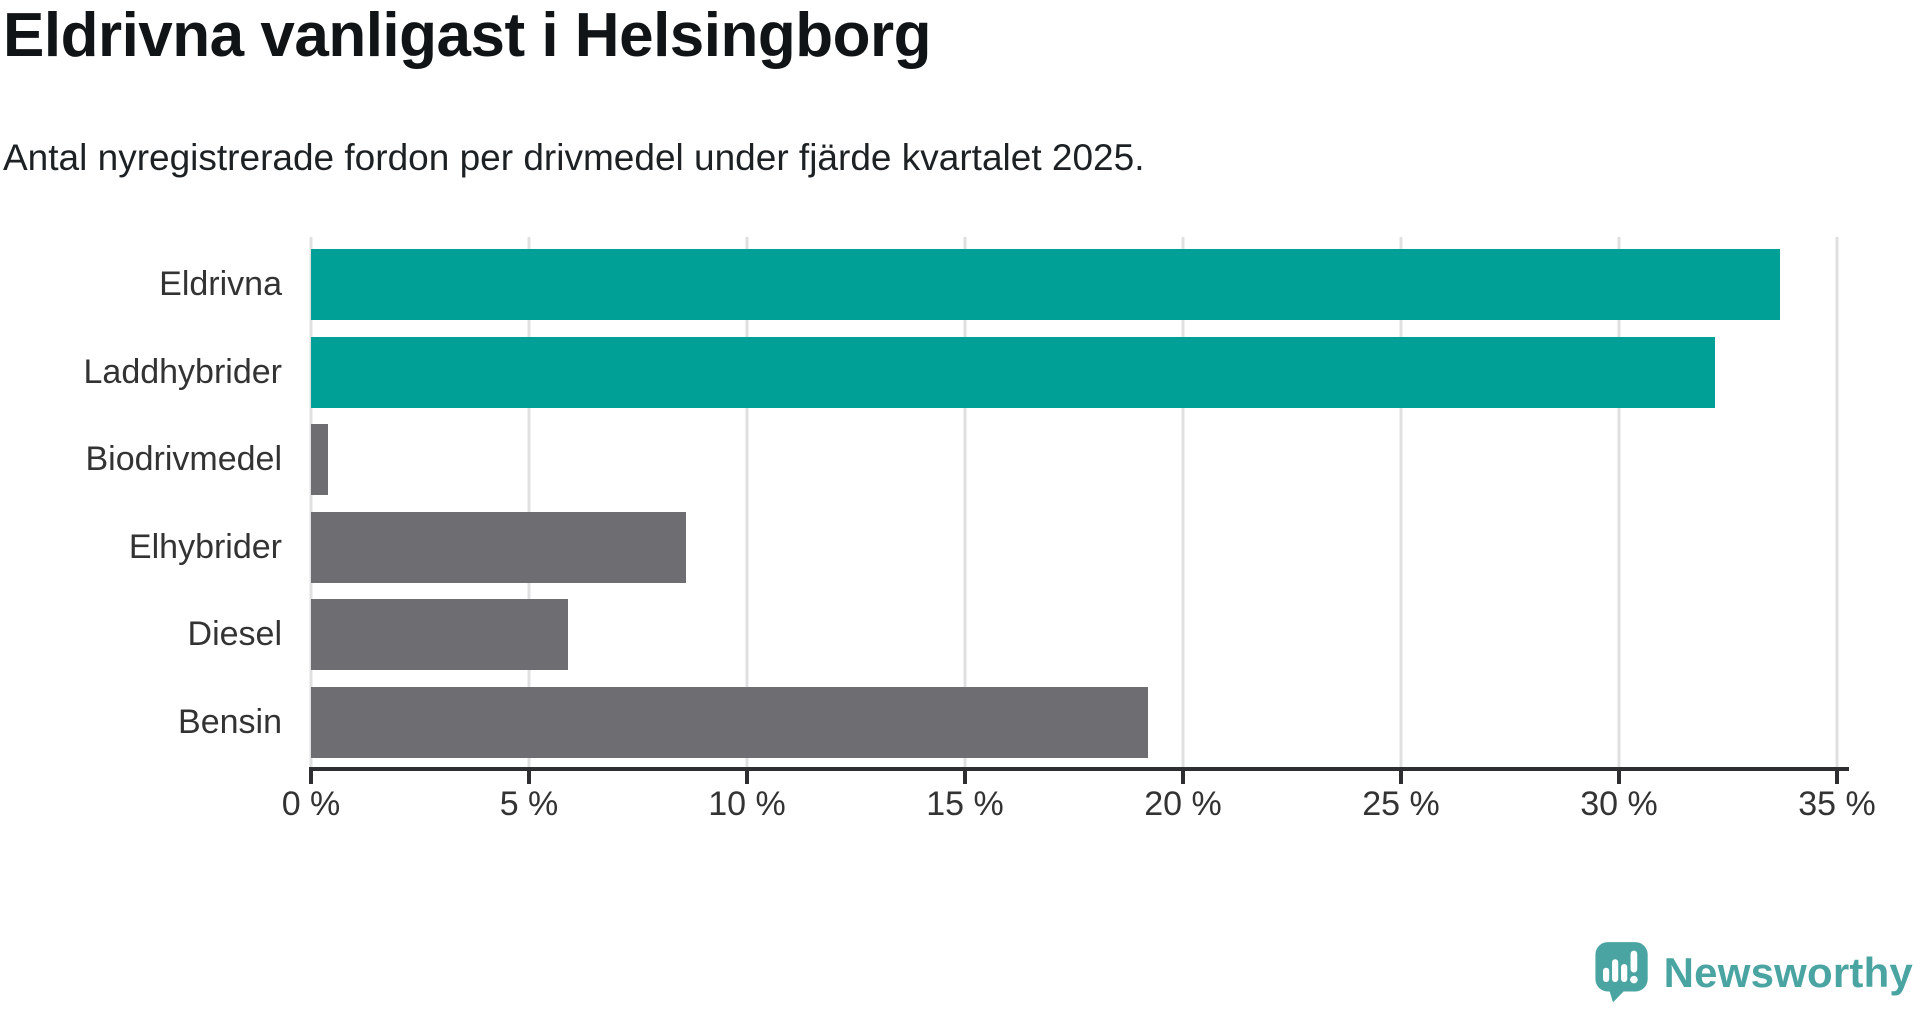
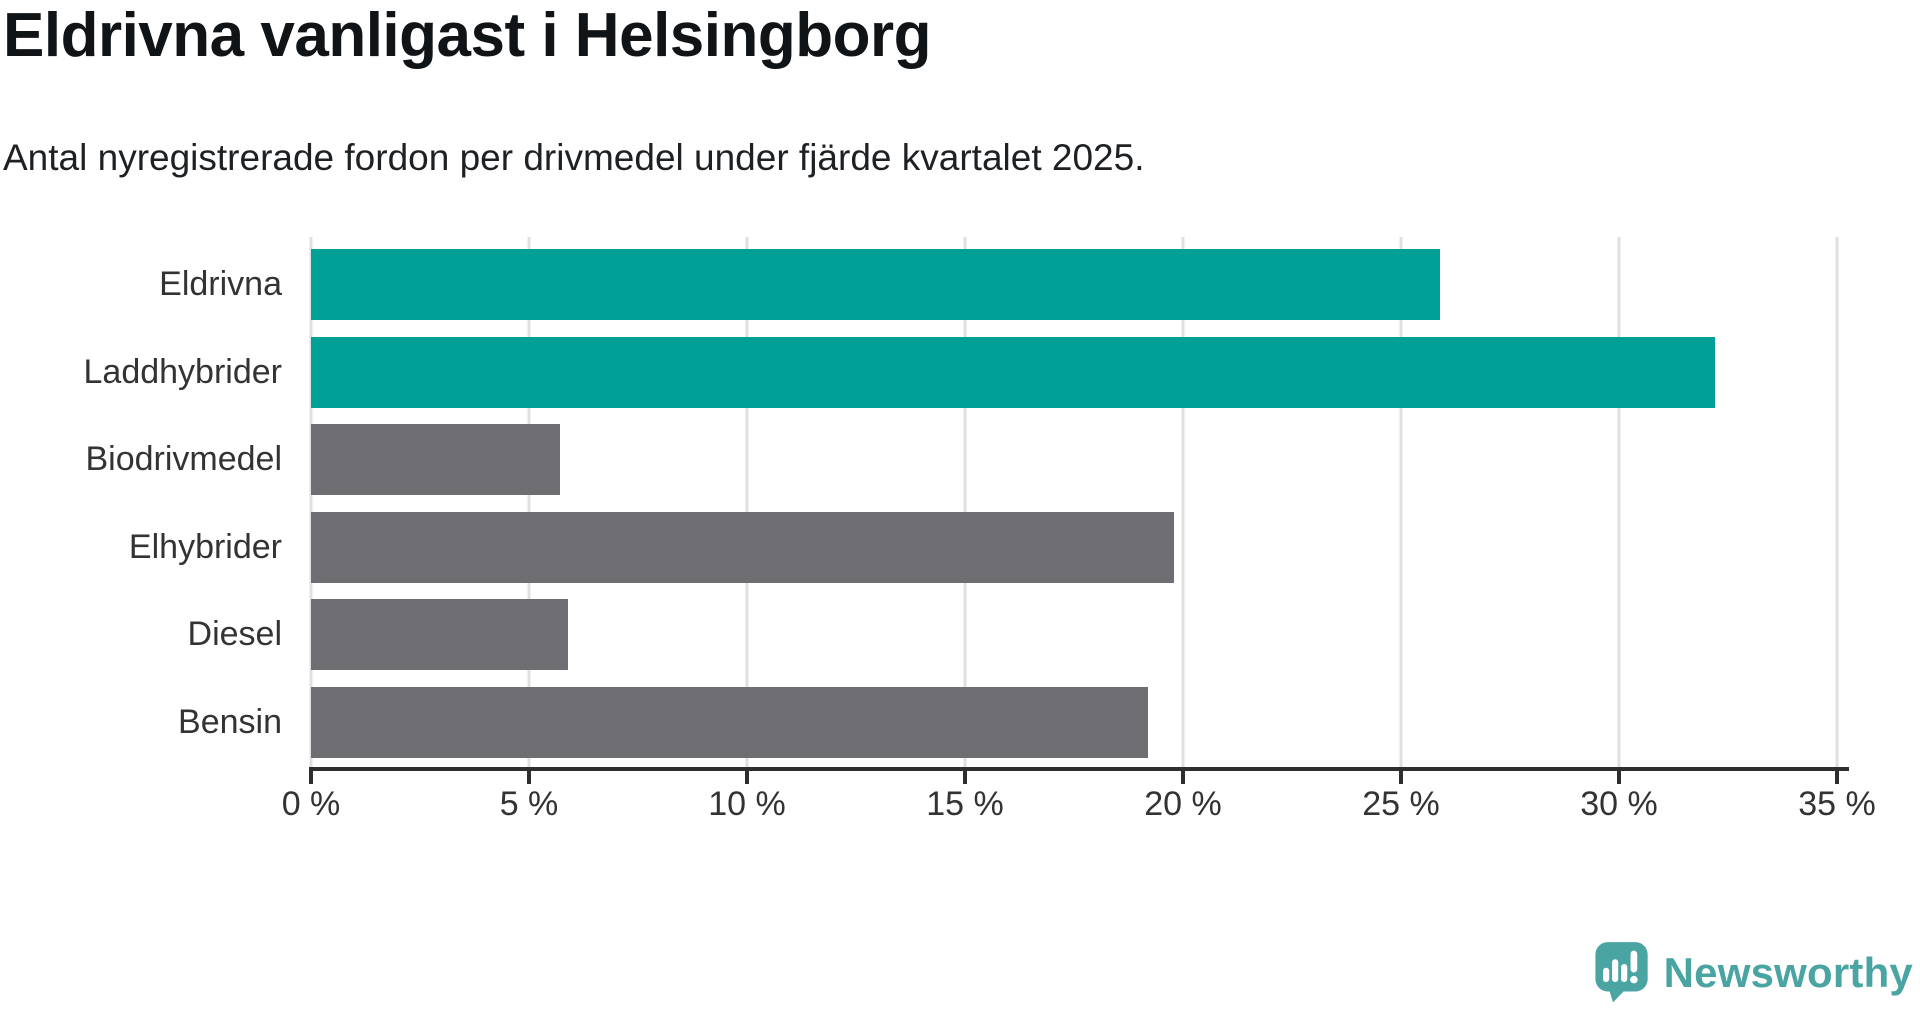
Eldrivna: 33.7% -> 25.9%
Biodrivmedel: 0.4% -> 5.7%
Elhybrider: 8.6% -> 19.8%
